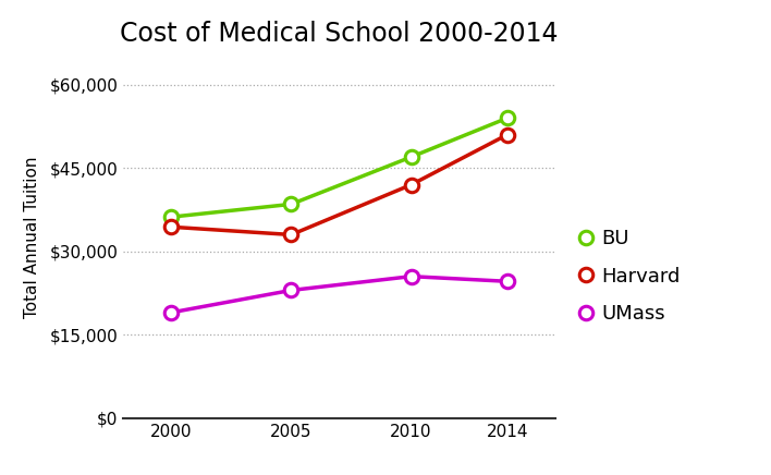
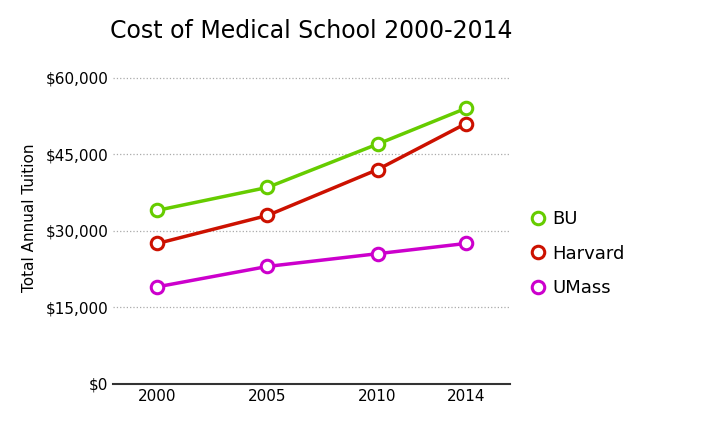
BU/2000: $36,200 -> $34,000
Harvard/2000: $34,400 -> $27,500
UMass/2014: $24,600 -> $27,500
